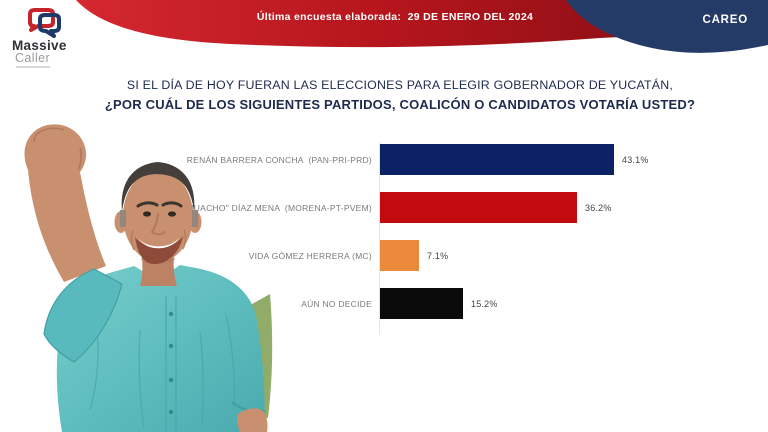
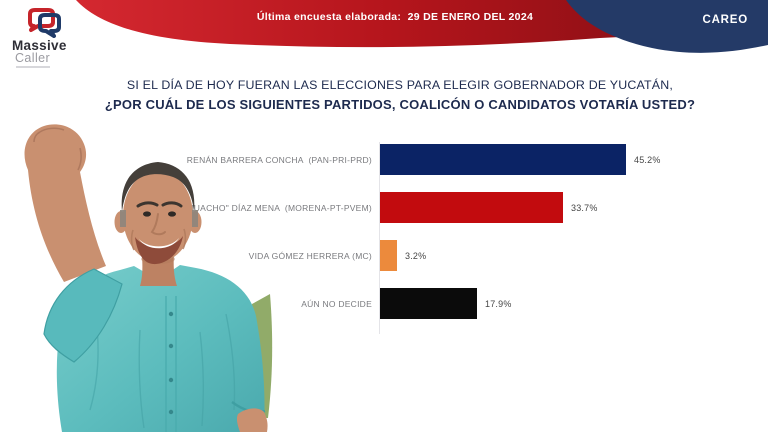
RENÁN BARRERA CONCHA (PAN-PRI-PRD): 43.1% -> 45.2%
"HUACHO" DÍAZ MENA (MORENA-PT-PVEM): 36.2% -> 33.7%
VIDA GÓMEZ HERRERA (MC): 7.1% -> 3.2%
AÚN NO DECIDE: 15.2% -> 17.9%
